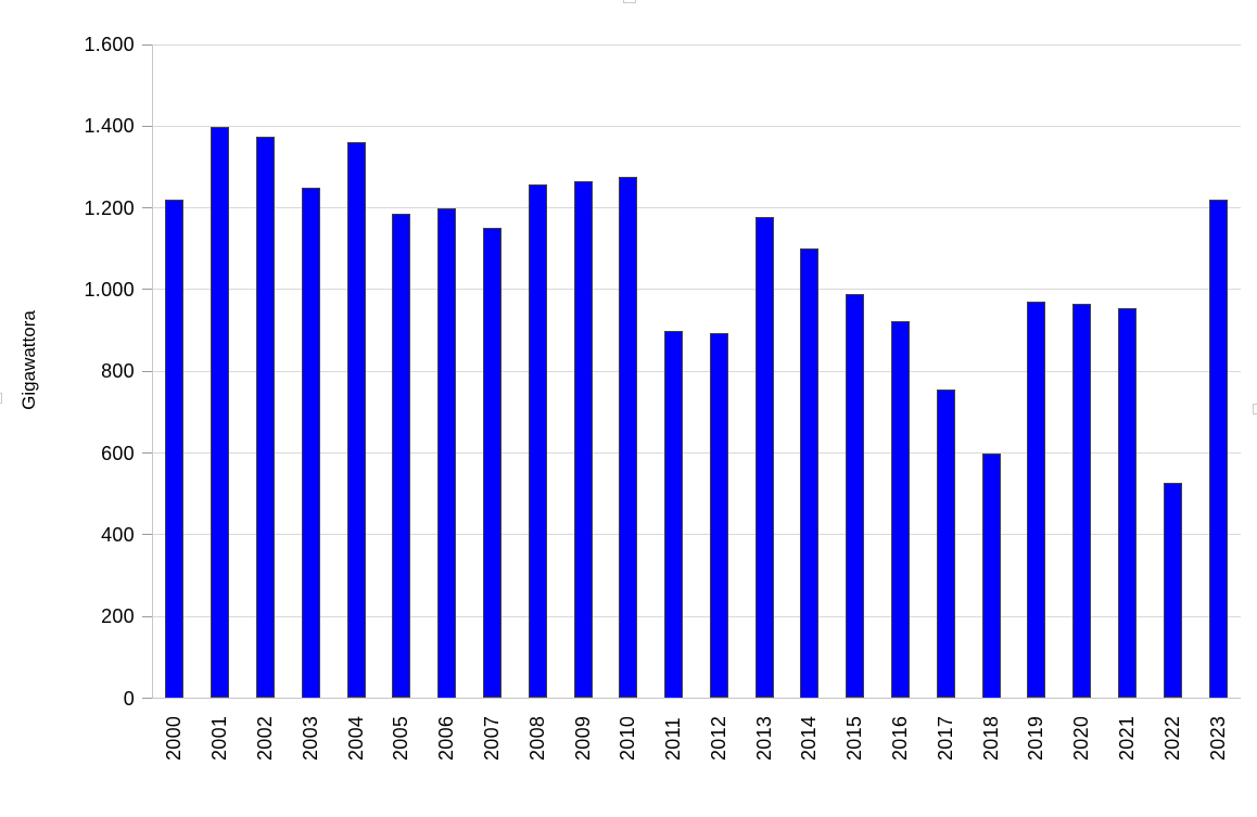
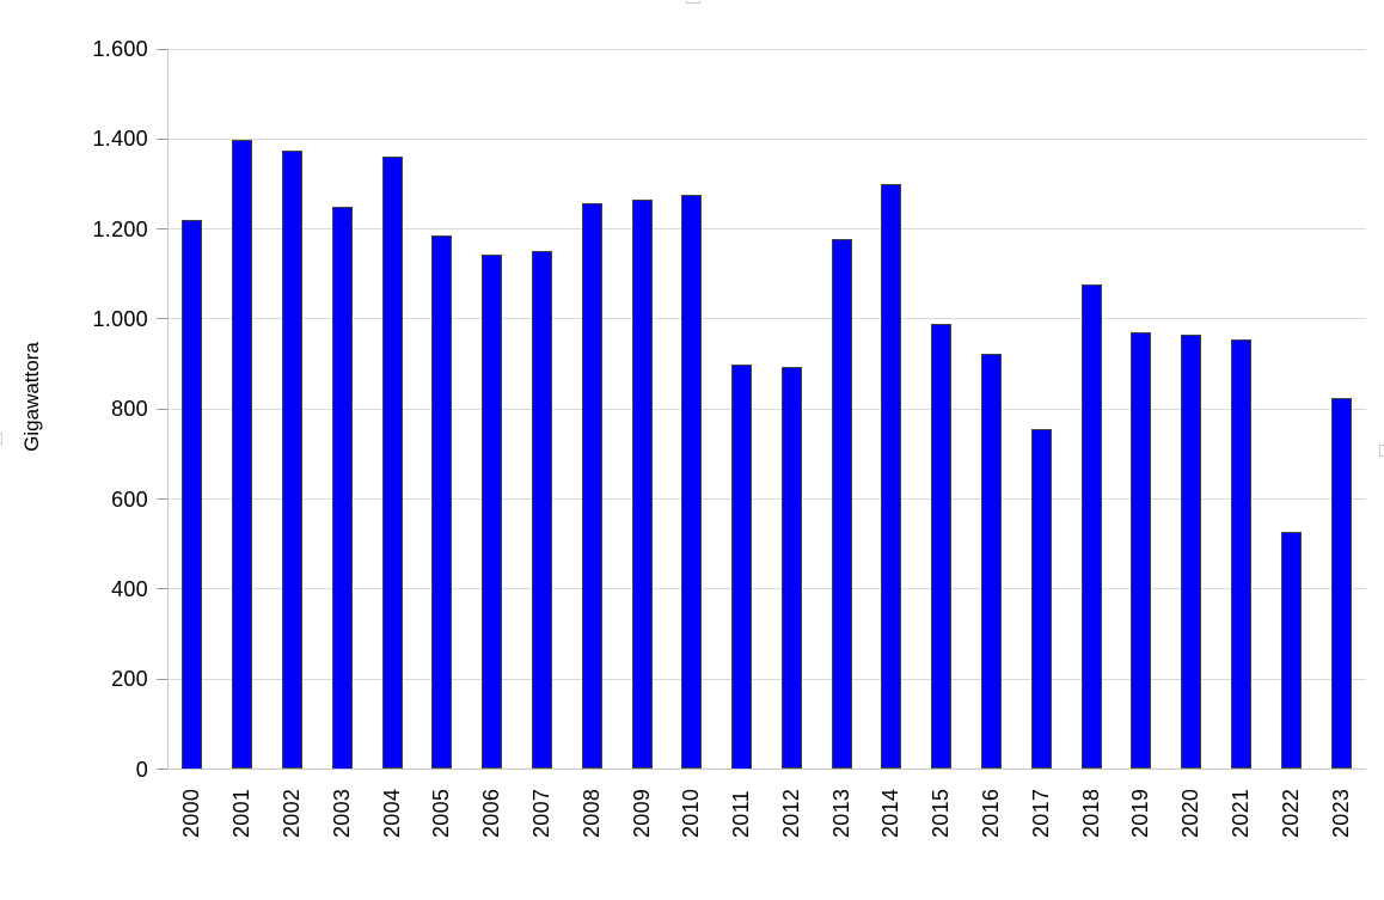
2006: 1200 -> 1140
2014: 1100 -> 1300
2018: 600 -> 1080
2023: 1220 -> 820
